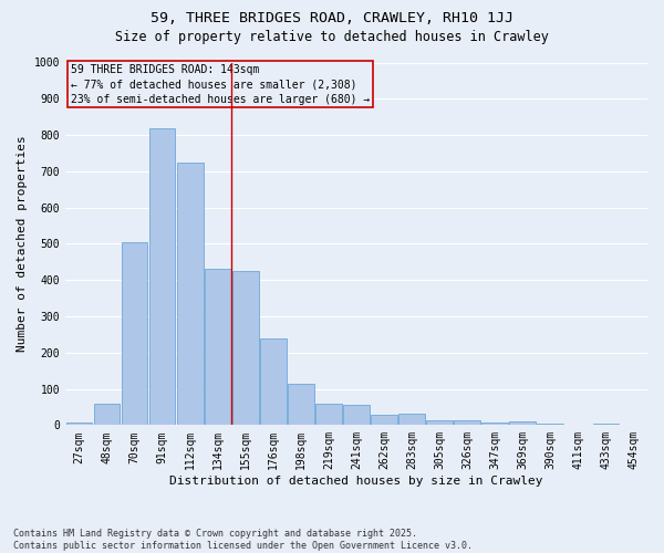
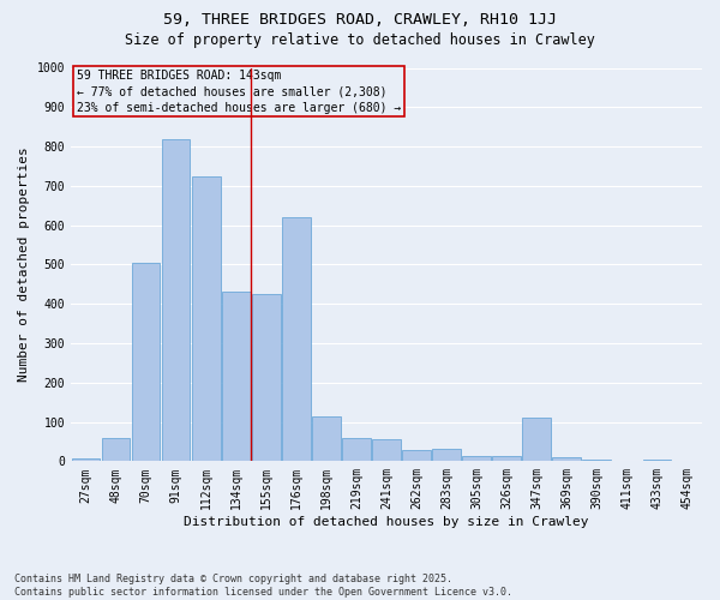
176sqm: 240 -> 620
347sqm: 8 -> 110
